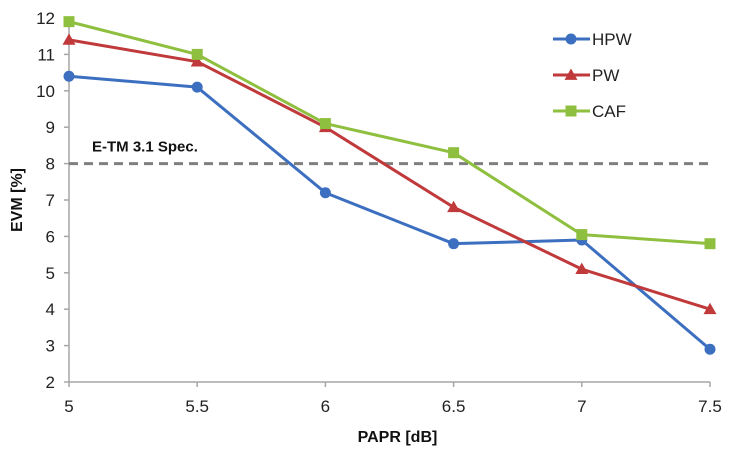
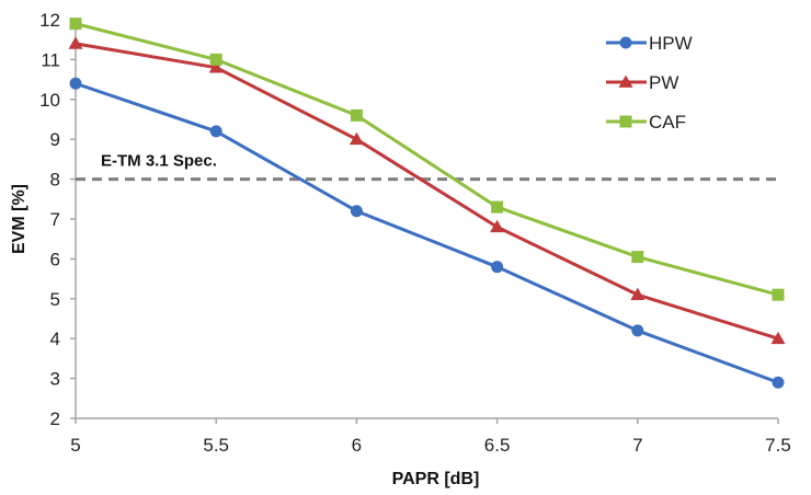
HPW/5.5: 10.1 -> 9.2
CAF/6: 9.1 -> 9.6
CAF/6.5: 8.3 -> 7.3
HPW/7: 5.9 -> 4.2
CAF/7.5: 5.8 -> 5.1
